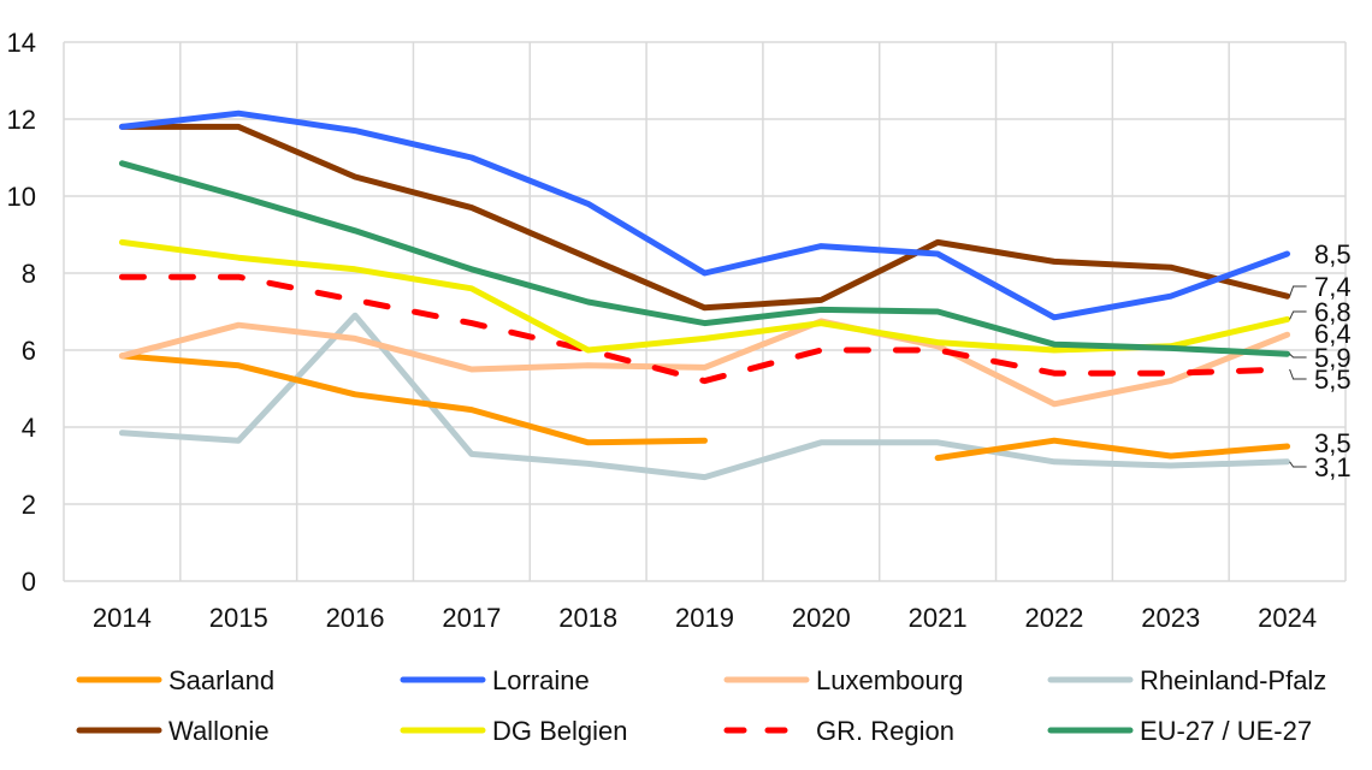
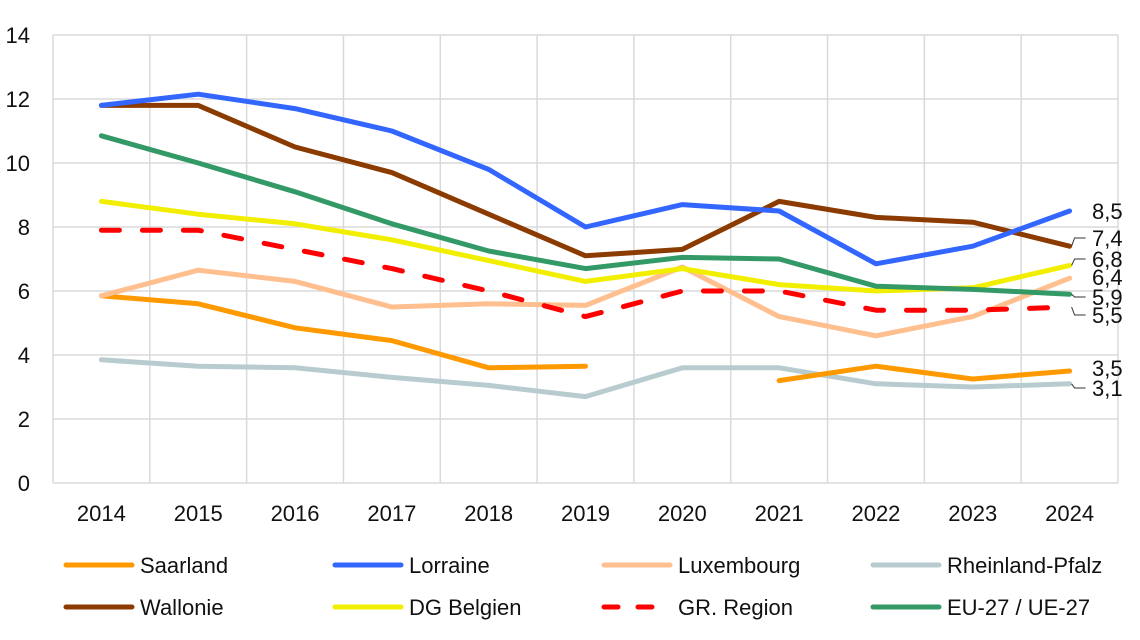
Rheinland-Pfalz/2016: 6.9 -> 3.6
DG Belgien/2018: 6.0 -> 7.0
Luxembourg/2021: 6.1 -> 5.2
